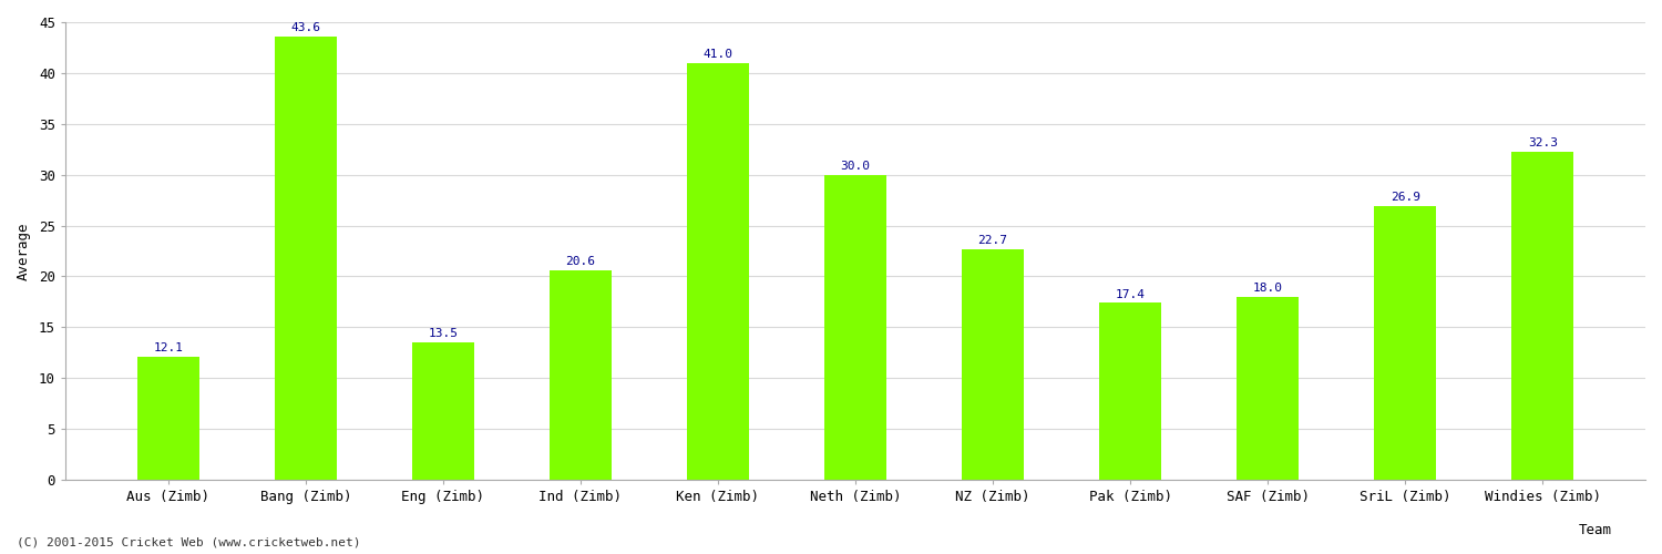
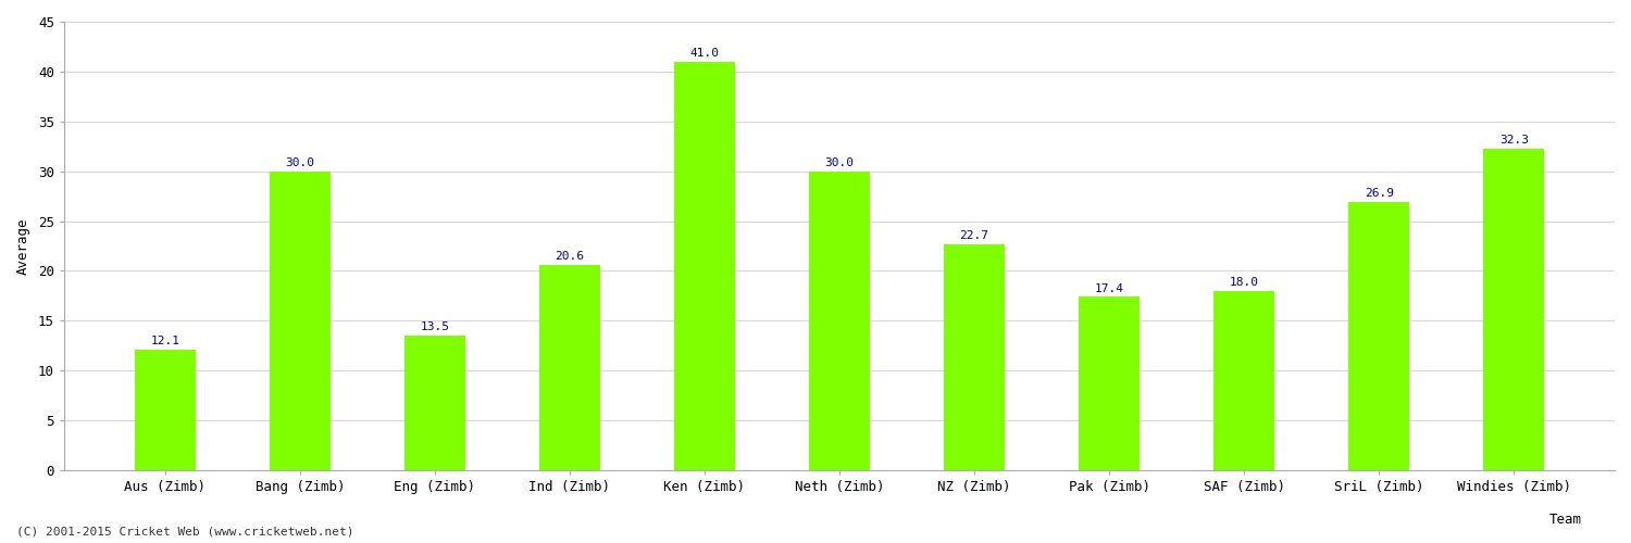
Bang (Zimb): 43.6 -> 30.0
